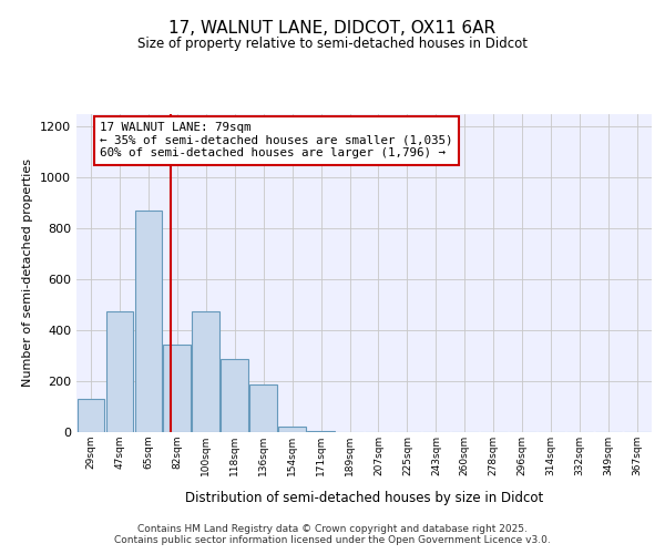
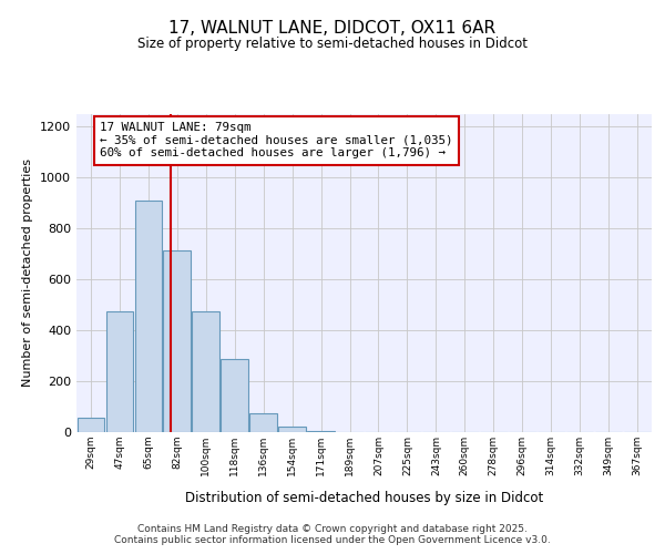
29sqm: 130 -> 57
65sqm: 870 -> 910
82sqm: 345 -> 715
136sqm: 185 -> 75
